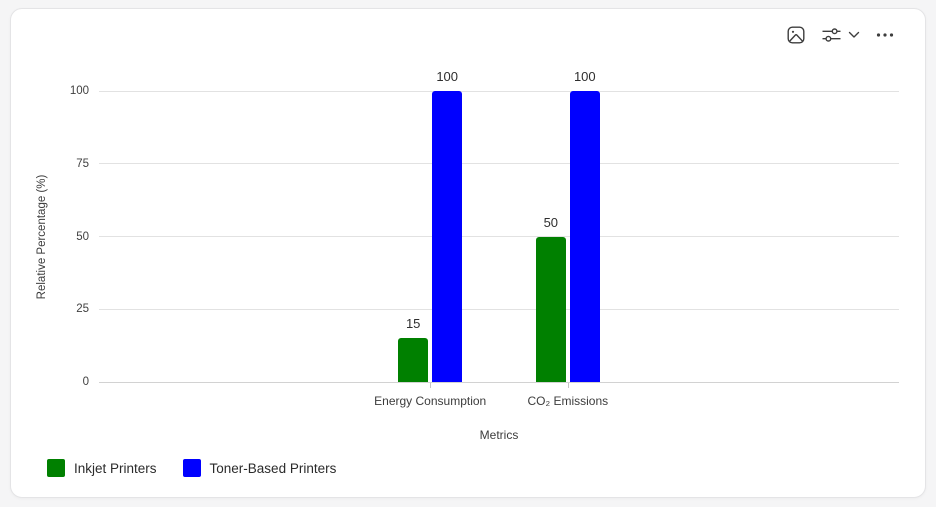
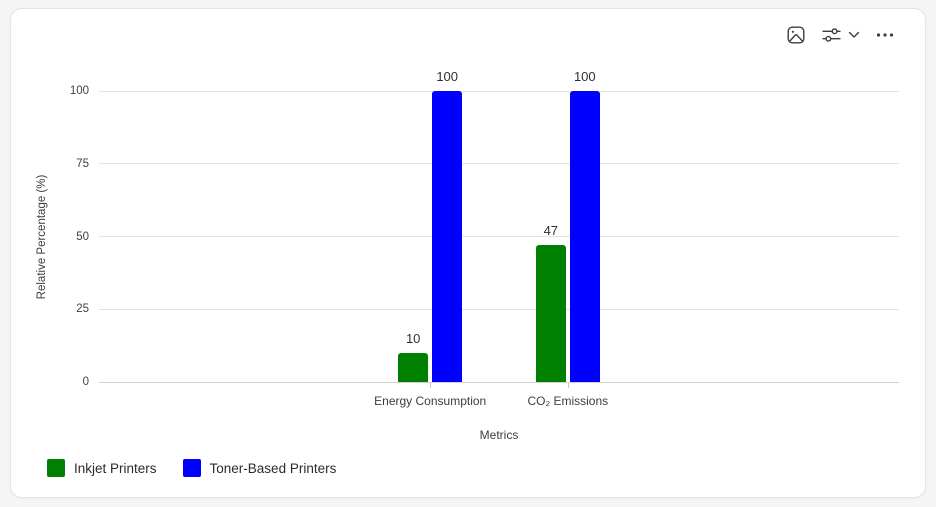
Inkjet Printers/Energy Consumption: 15 -> 10
Inkjet Printers/CO₂ Emissions: 50 -> 47
